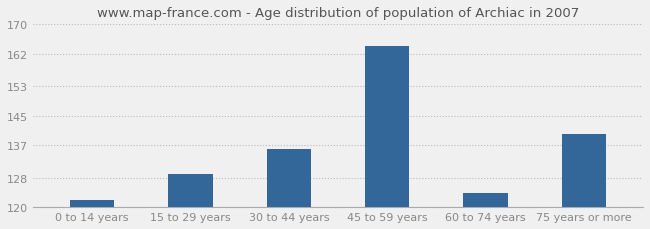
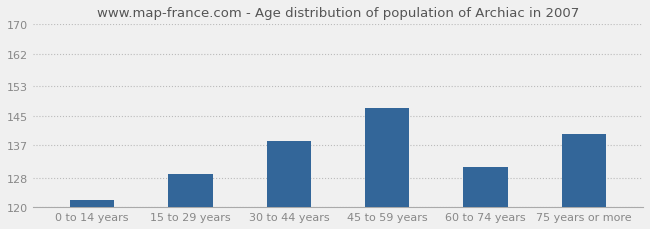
30 to 44 years: 136 -> 138
45 to 59 years: 164 -> 147
60 to 74 years: 124 -> 131
